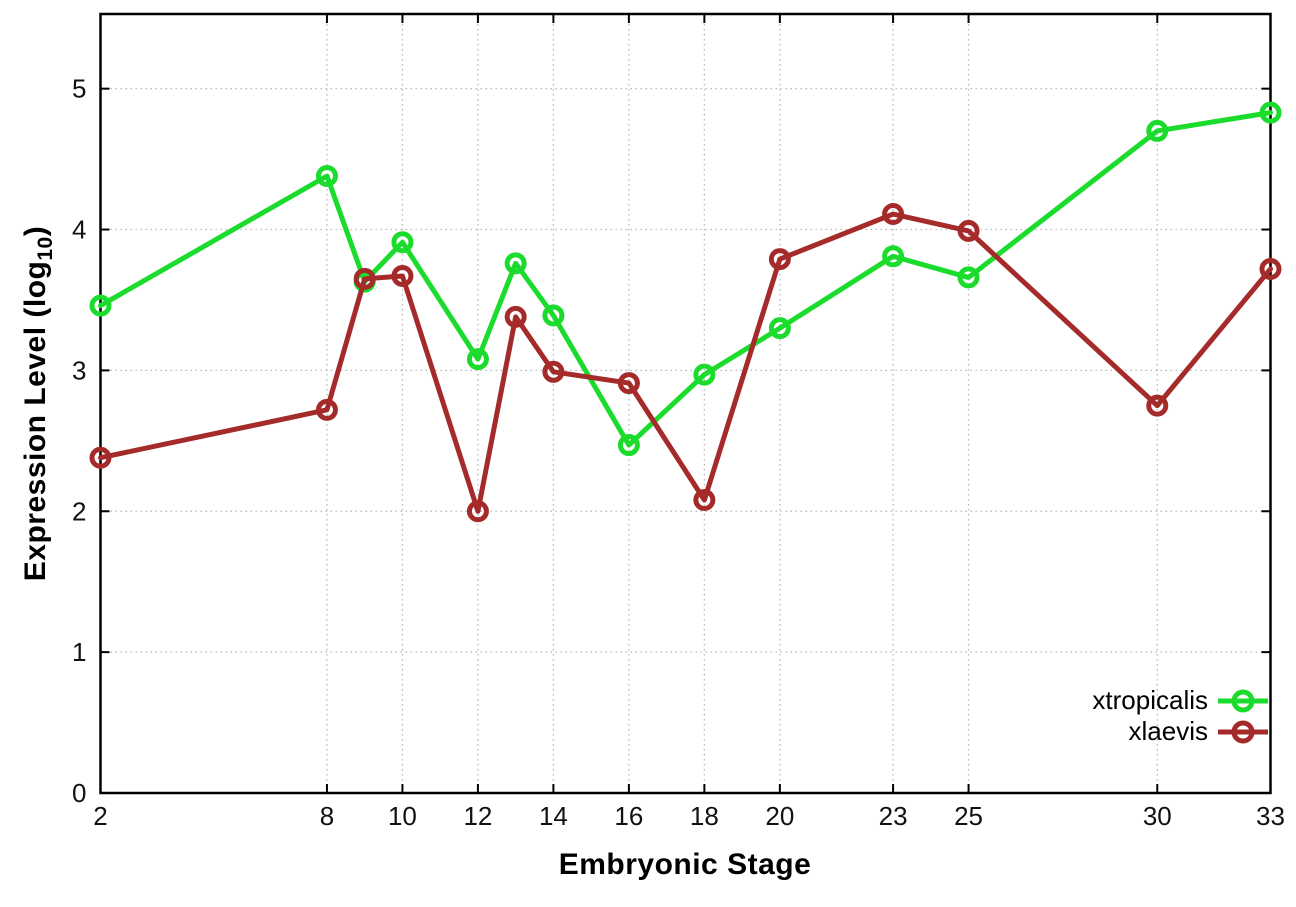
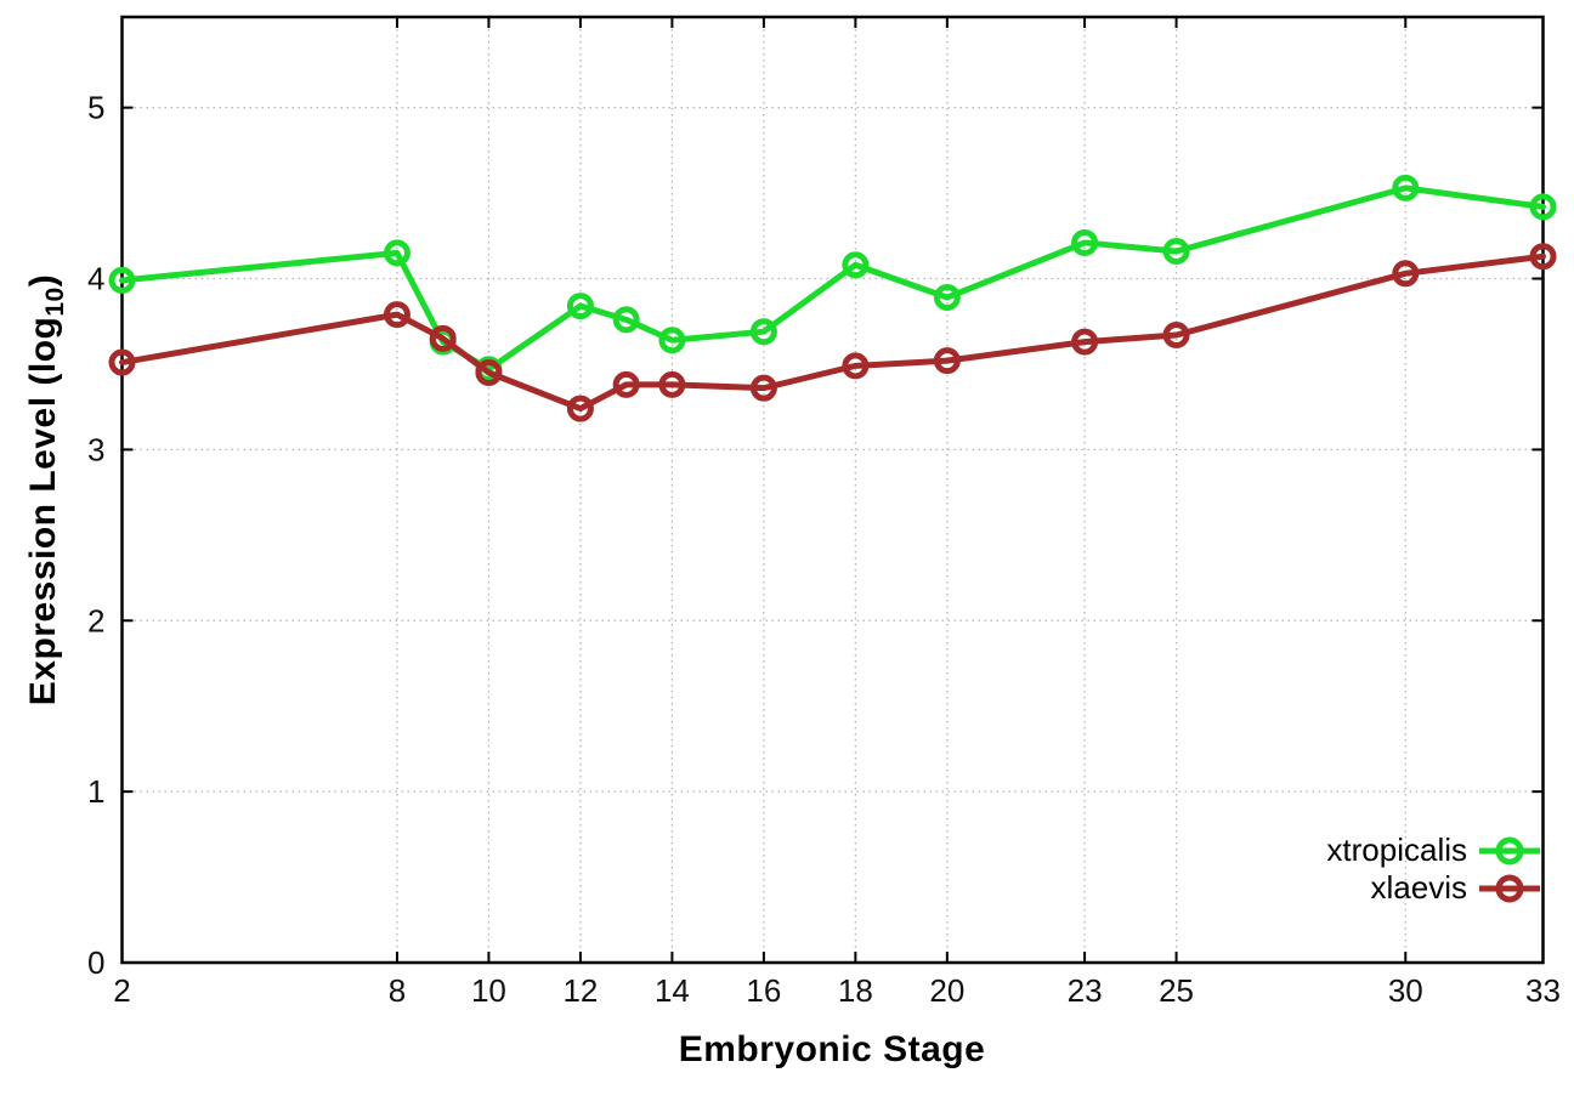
xtropicalis/2: 3.46 -> 3.99
xlaevis/2: 2.38 -> 3.51
xtropicalis/8: 4.38 -> 4.15
xlaevis/8: 2.72 -> 3.79
xtropicalis/10: 3.91 -> 3.47
xlaevis/10: 3.67 -> 3.45
xtropicalis/12: 3.08 -> 3.84
xlaevis/12: 2.00 -> 3.24
xtropicalis/14: 3.39 -> 3.64
xlaevis/14: 2.99 -> 3.38
xtropicalis/16: 2.47 -> 3.69
xlaevis/16: 2.91 -> 3.36
xtropicalis/18: 2.97 -> 4.08
xlaevis/18: 2.08 -> 3.49
xtropicalis/20: 3.30 -> 3.89
xlaevis/20: 3.79 -> 3.52
xtropicalis/23: 3.81 -> 4.21
xlaevis/23: 4.11 -> 3.63
xtropicalis/25: 3.66 -> 4.16
xlaevis/25: 3.99 -> 3.67
xtropicalis/30: 4.70 -> 4.53
xlaevis/30: 2.75 -> 4.03
xtropicalis/33: 4.83 -> 4.42
xlaevis/33: 3.72 -> 4.13
